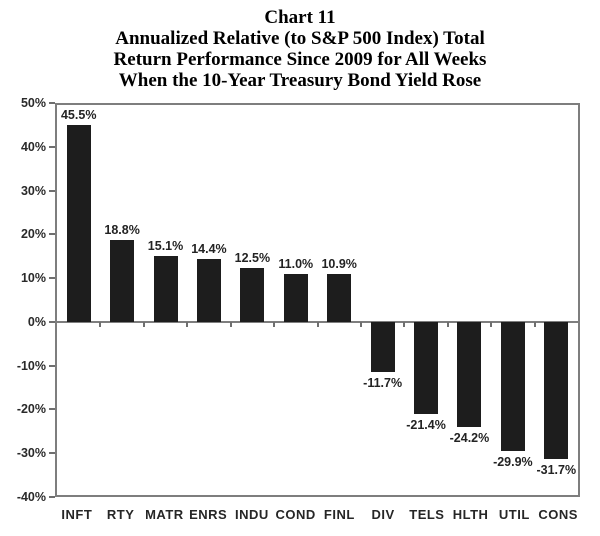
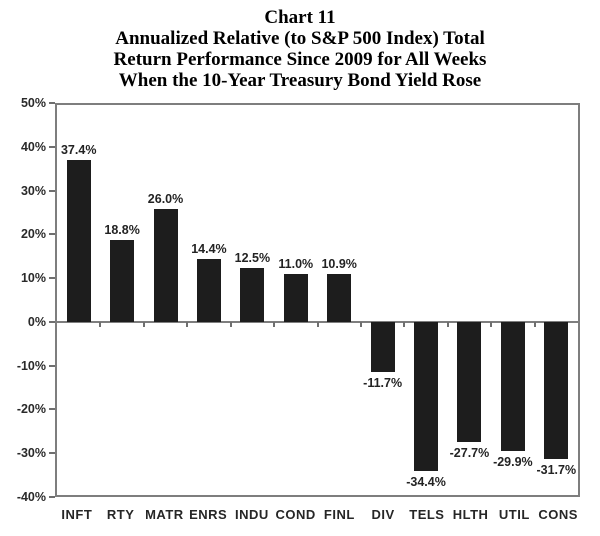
INFT: 45.5% -> 37.4%
MATR: 15.1% -> 26.0%
TELS: -21.4% -> -34.4%
HLTH: -24.2% -> -27.7%
